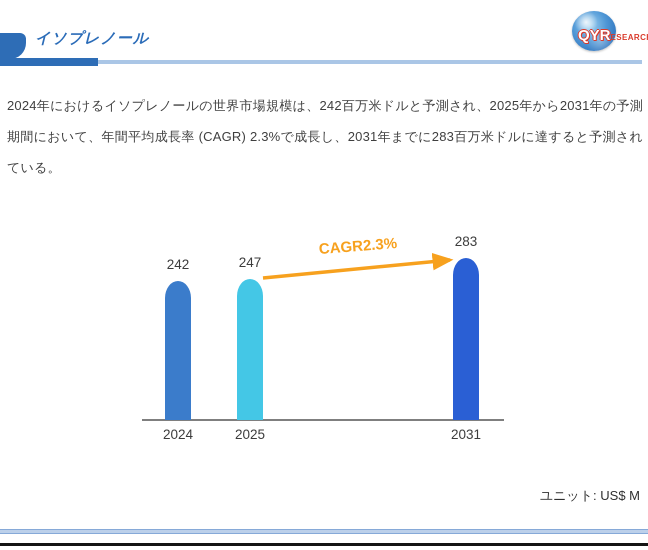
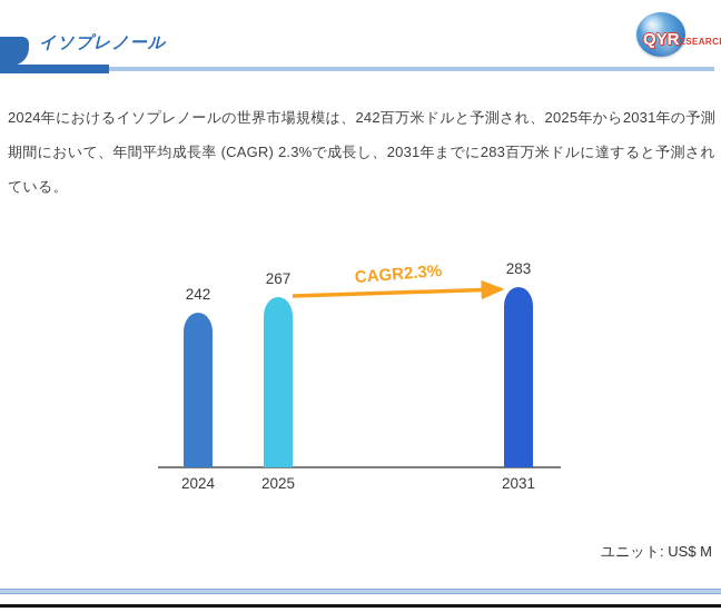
2025: 247 -> 267
